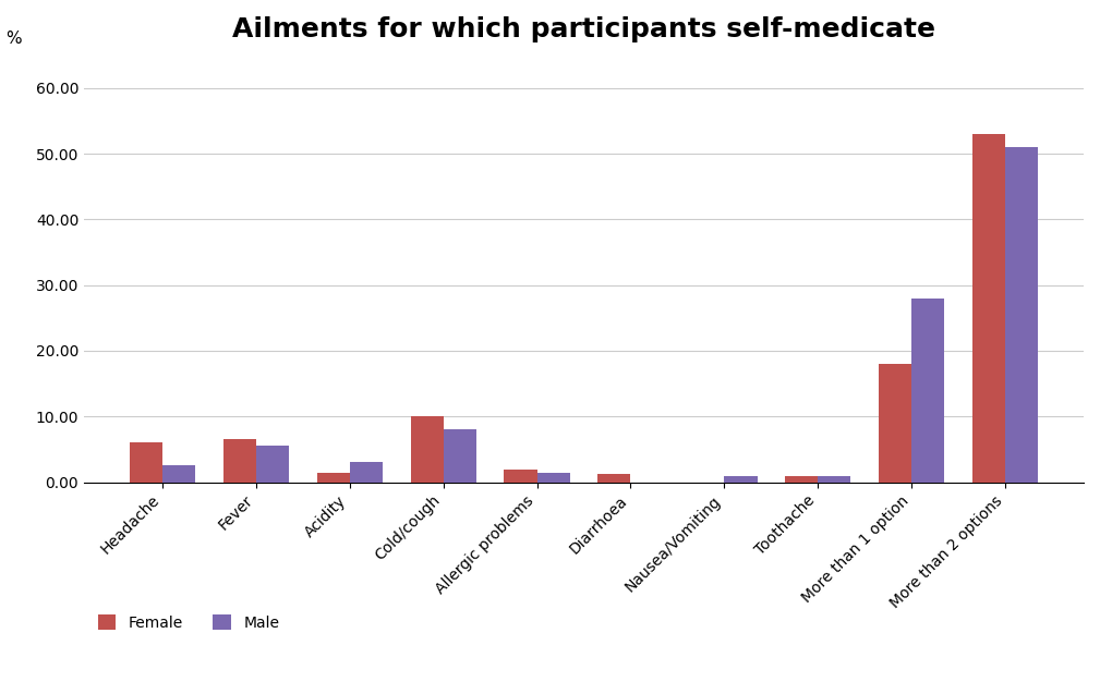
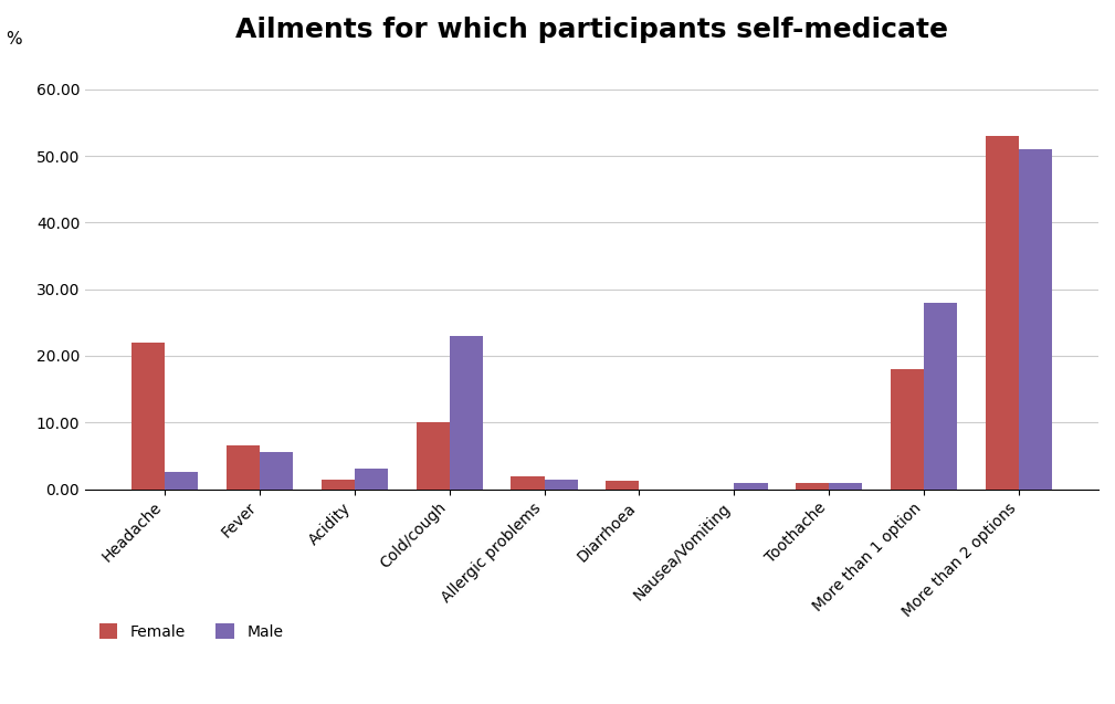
Female/Headache: 6.0 -> 22.0
Male/Cold/cough: 8.0 -> 23.0
